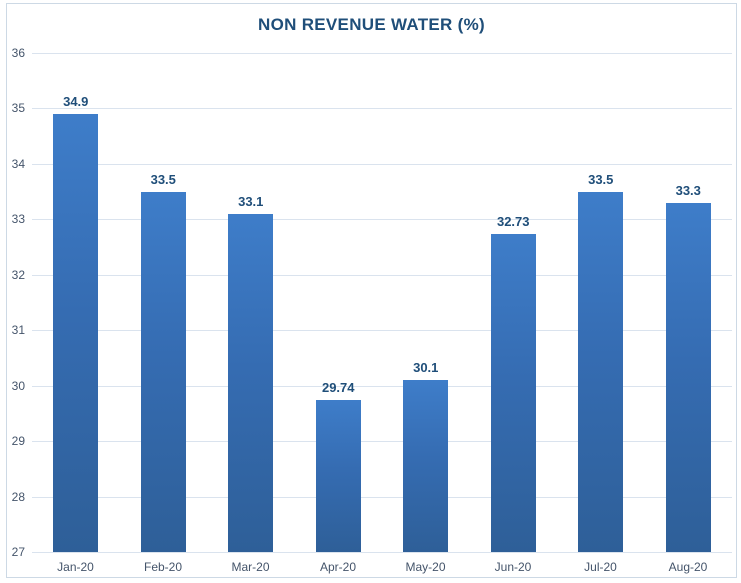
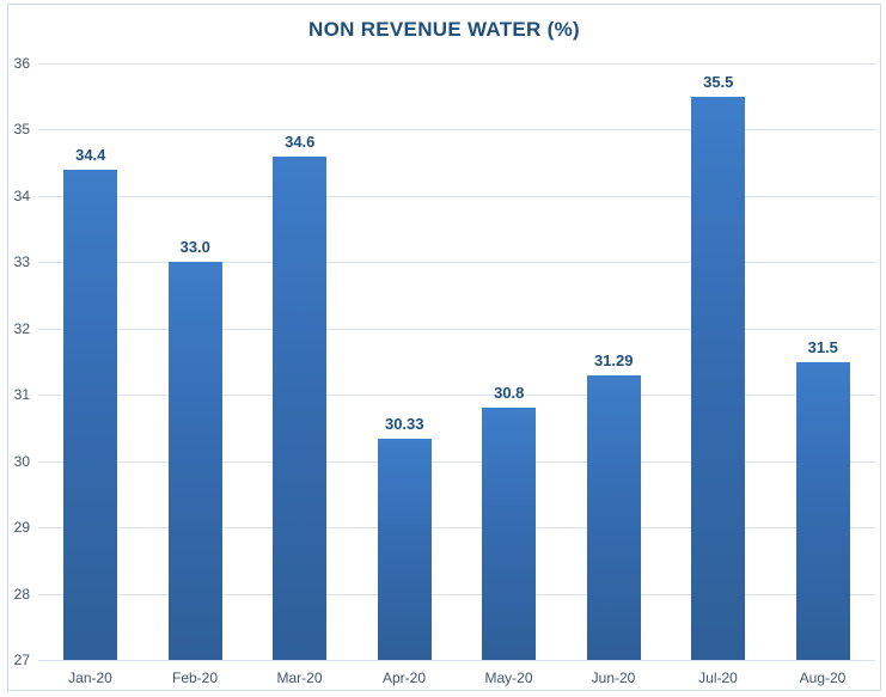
Jan-20: 34.9 -> 34.4
Feb-20: 33.5 -> 33.0
Mar-20: 33.1 -> 34.6
Apr-20: 29.74 -> 30.33
May-20: 30.1 -> 30.8
Jun-20: 32.73 -> 31.29
Jul-20: 33.5 -> 35.5
Aug-20: 33.3 -> 31.5
